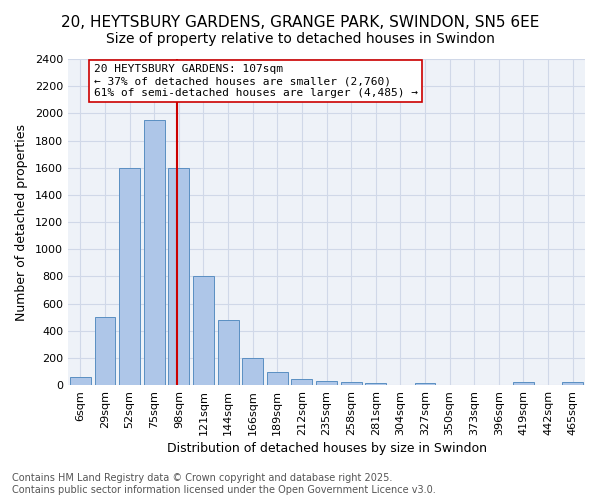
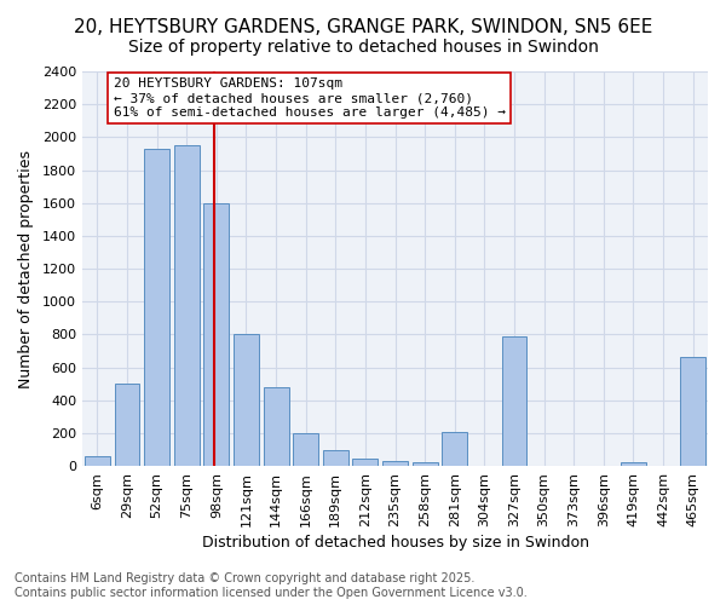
52sqm: 1600 -> 1930
281sqm: 20 -> 210
327sqm: 20 -> 790
465sqm: 20 -> 660
